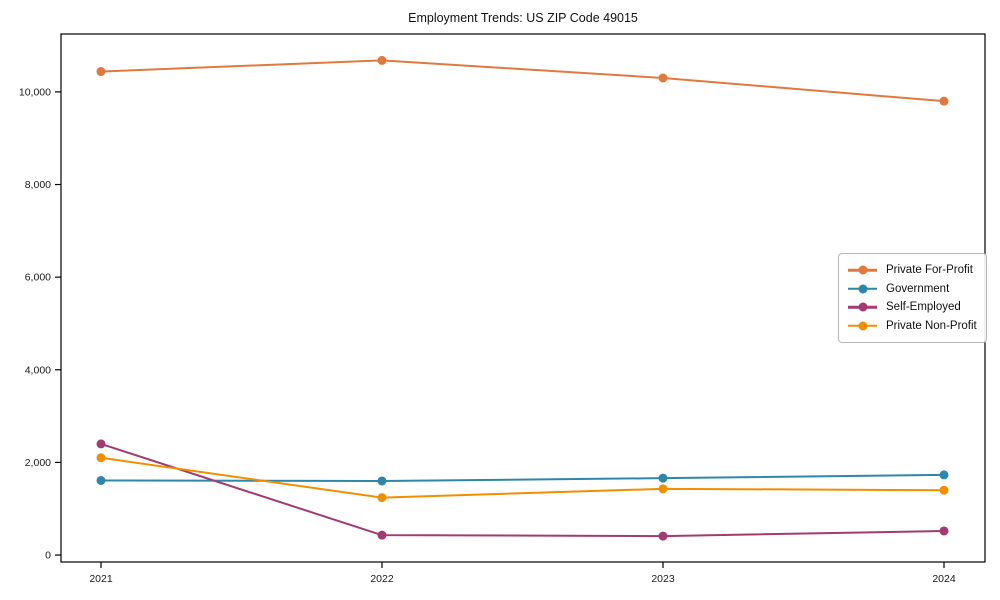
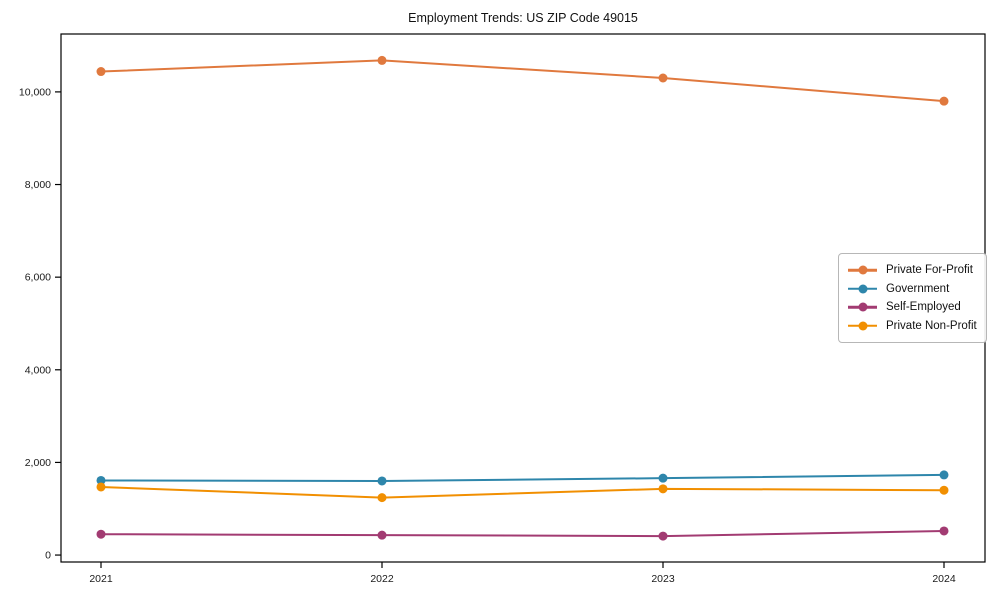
Self-Employed/2021: 2400 -> 400
Private Non-Profit/2021: 2100 -> 1500
